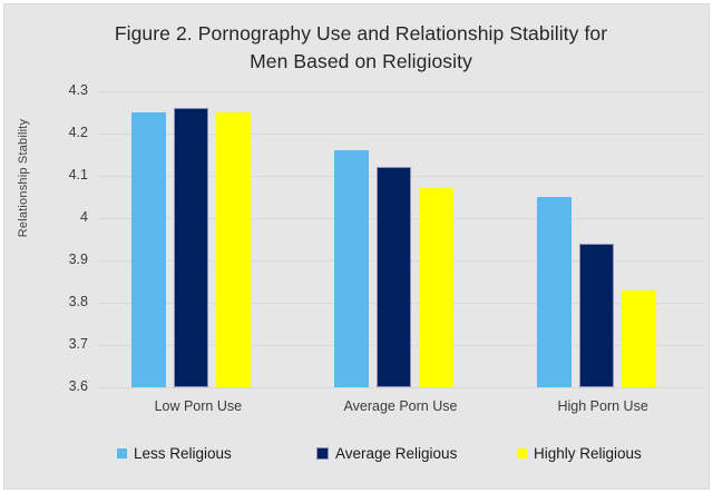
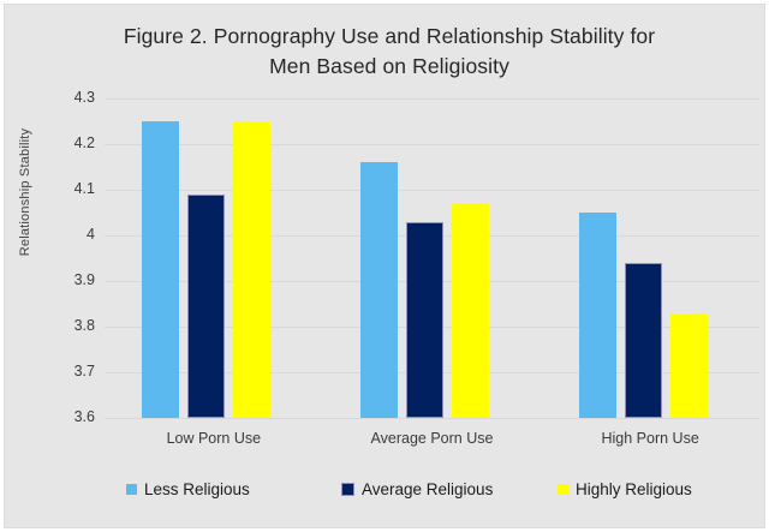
Average Religious/Low Porn Use: 4.26 -> 4.09
Average Religious/Average Porn Use: 4.12 -> 4.03
